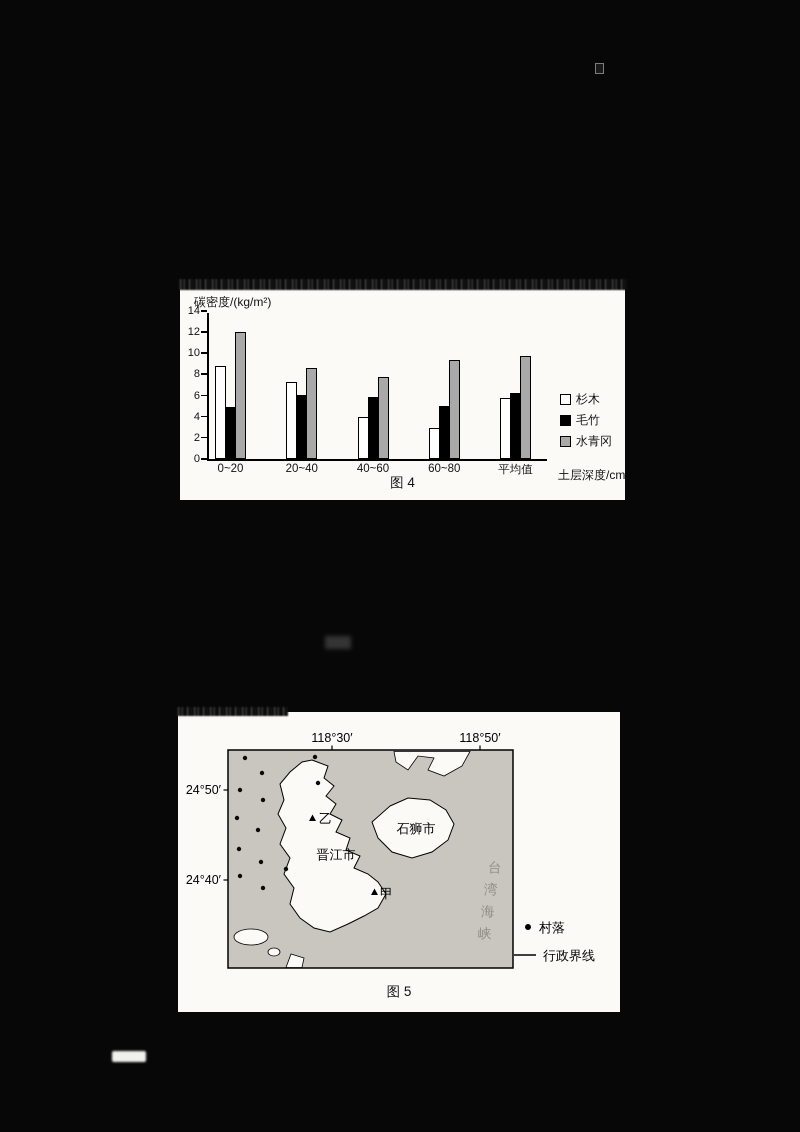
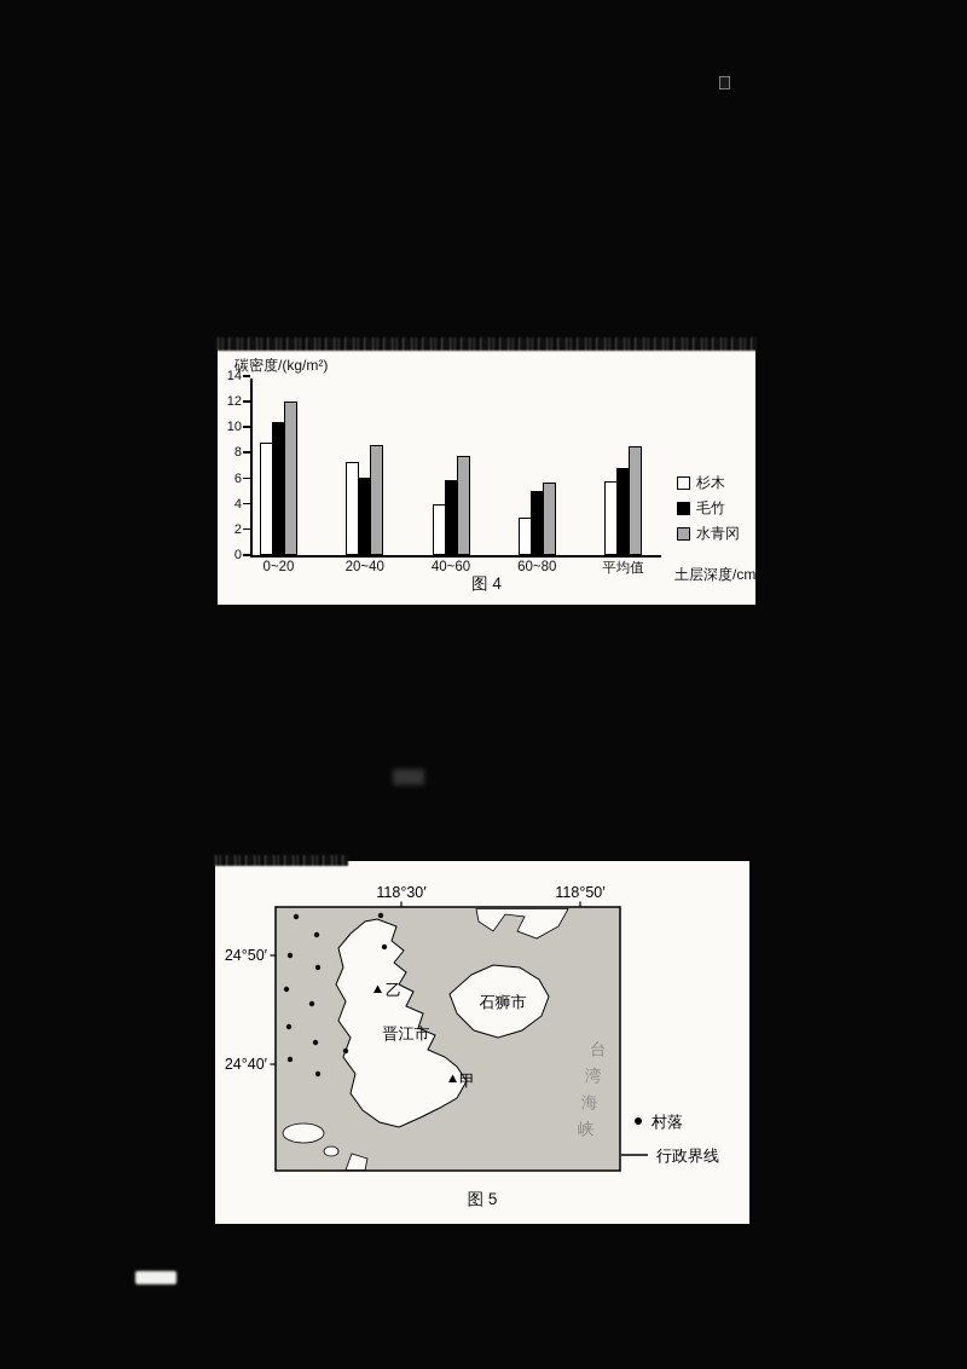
毛竹/0~20: 4.9 -> 10.4
水青冈/60~80: 9.4 -> 5.7
毛竹/平均值: 6.2 -> 6.8
水青冈/平均值: 9.7 -> 8.5
